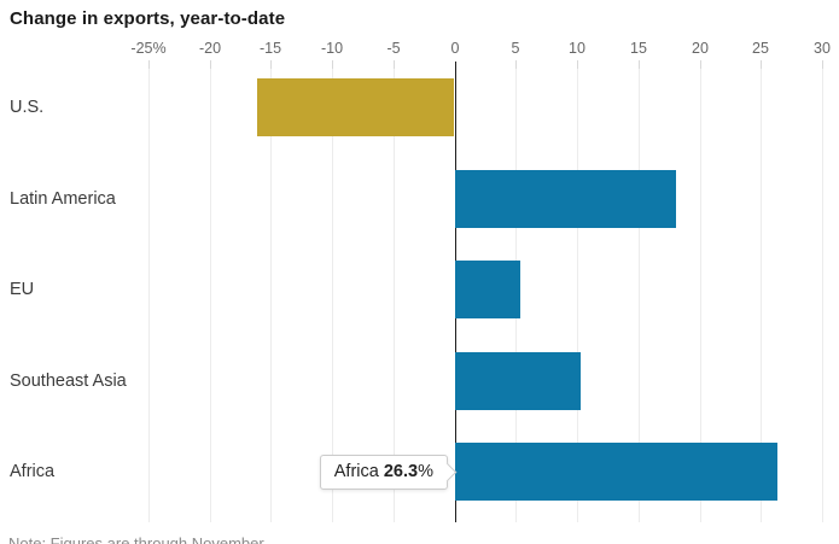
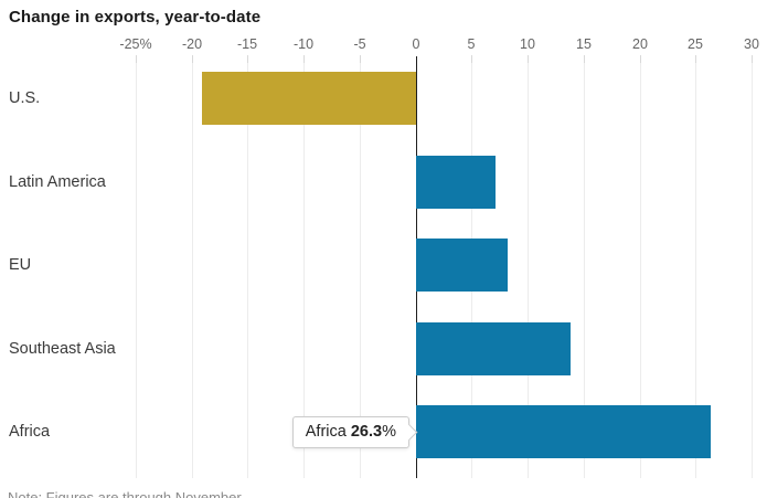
U.S.: -16.1 -> -19.1
Latin America: 18.0 -> 7.1
EU: 5.3 -> 8.2
Southeast Asia: 10.3 -> 13.8
